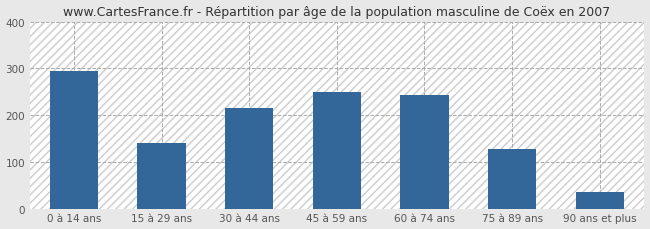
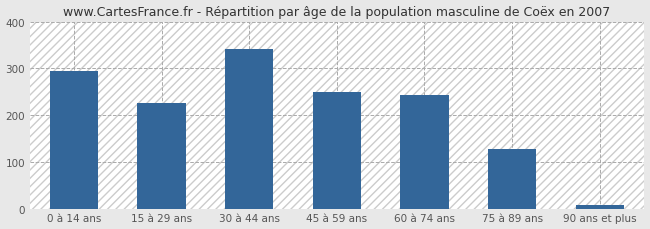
15 à 29 ans: 140 -> 225
30 à 44 ans: 215 -> 342
90 ans et plus: 35 -> 8
